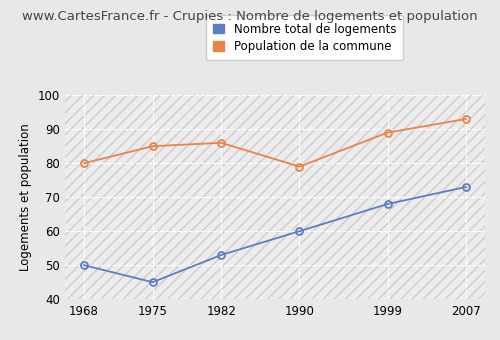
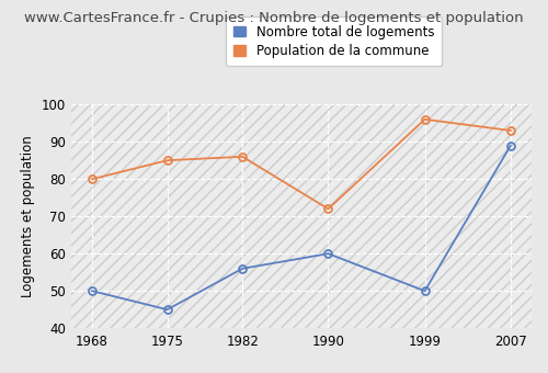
Nombre total de logements/1982: 53 -> 56
Population de la commune/1990: 79 -> 72
Nombre total de logements/1999: 68 -> 50
Population de la commune/1999: 89 -> 96
Nombre total de logements/2007: 73 -> 89
